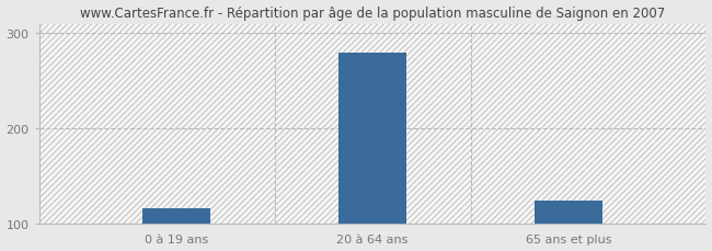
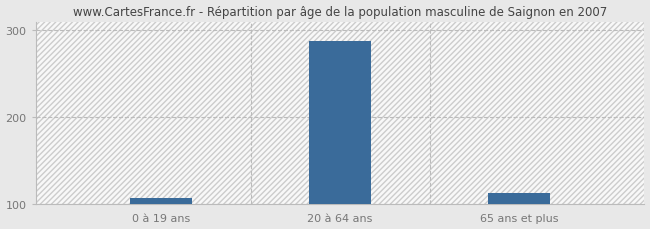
0 à 19 ans: 116 -> 107
20 à 64 ans: 280 -> 288
65 ans et plus: 124 -> 112
